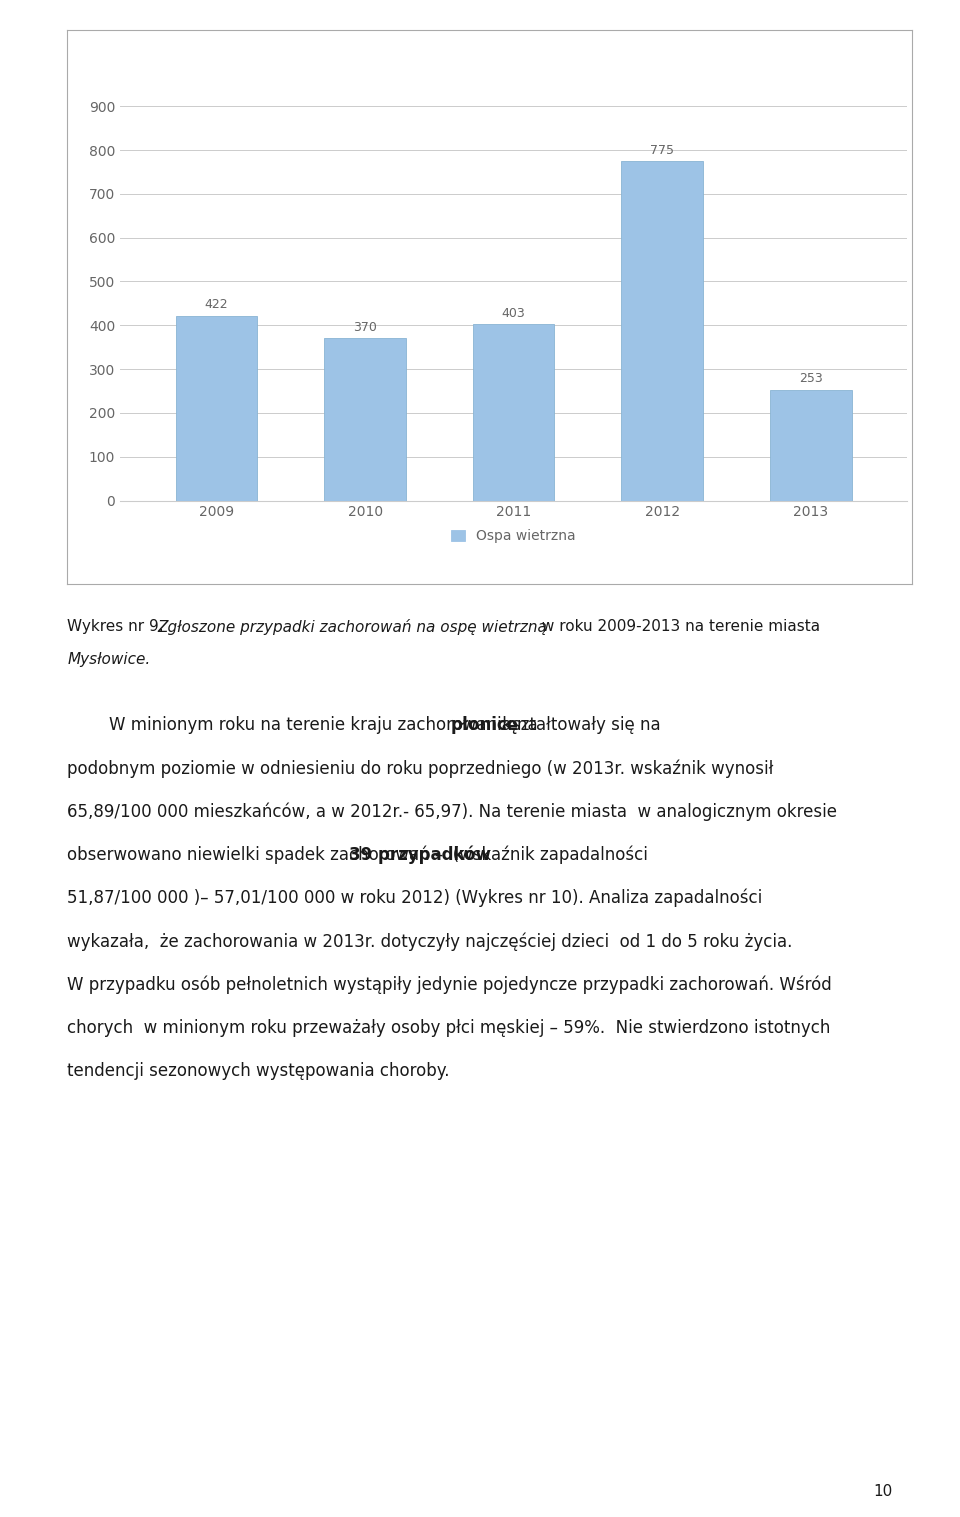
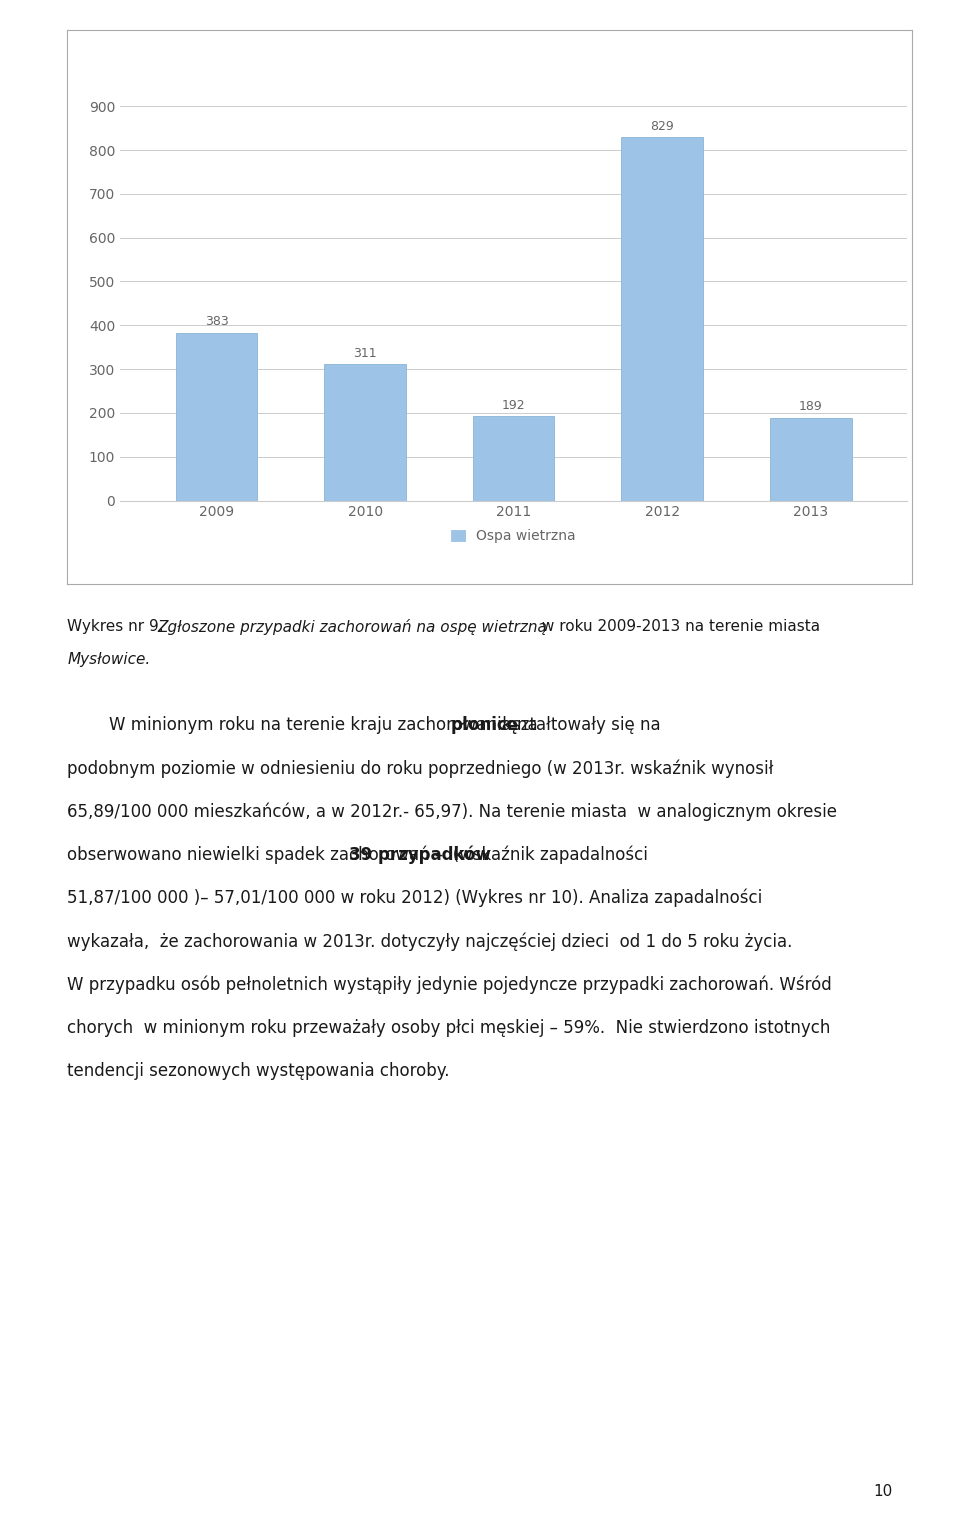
2009: 422 -> 383
2010: 370 -> 311
2011: 403 -> 192
2012: 775 -> 829
2013: 253 -> 189
